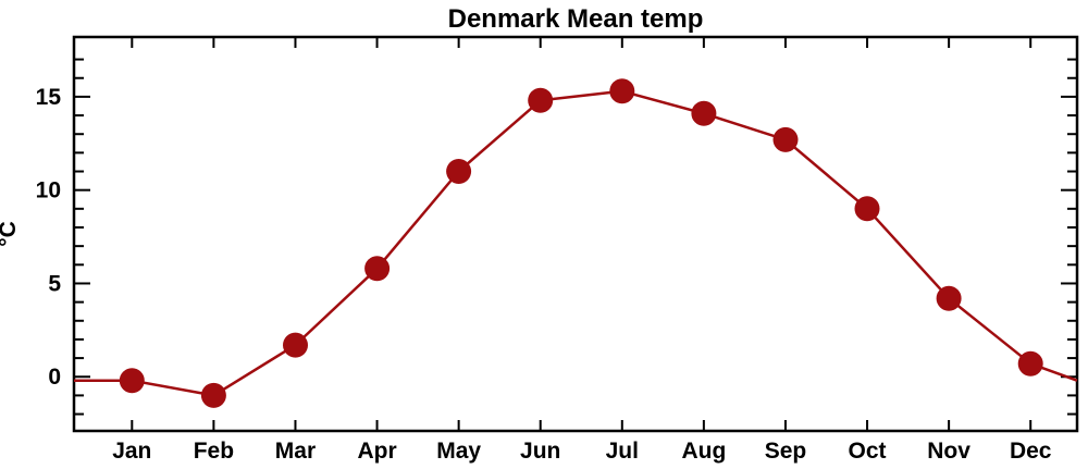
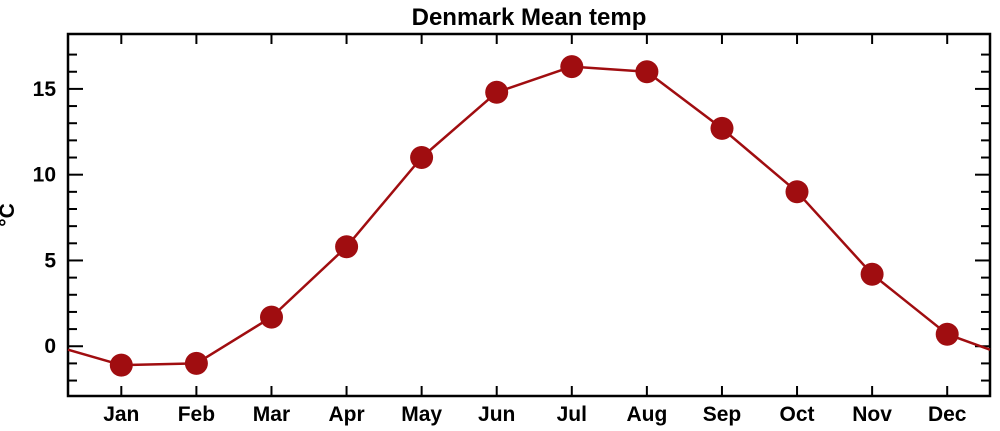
Jan: -0.2 -> -1.1
Jul: 15.3 -> 16.3
Aug: 14.1 -> 16.0
